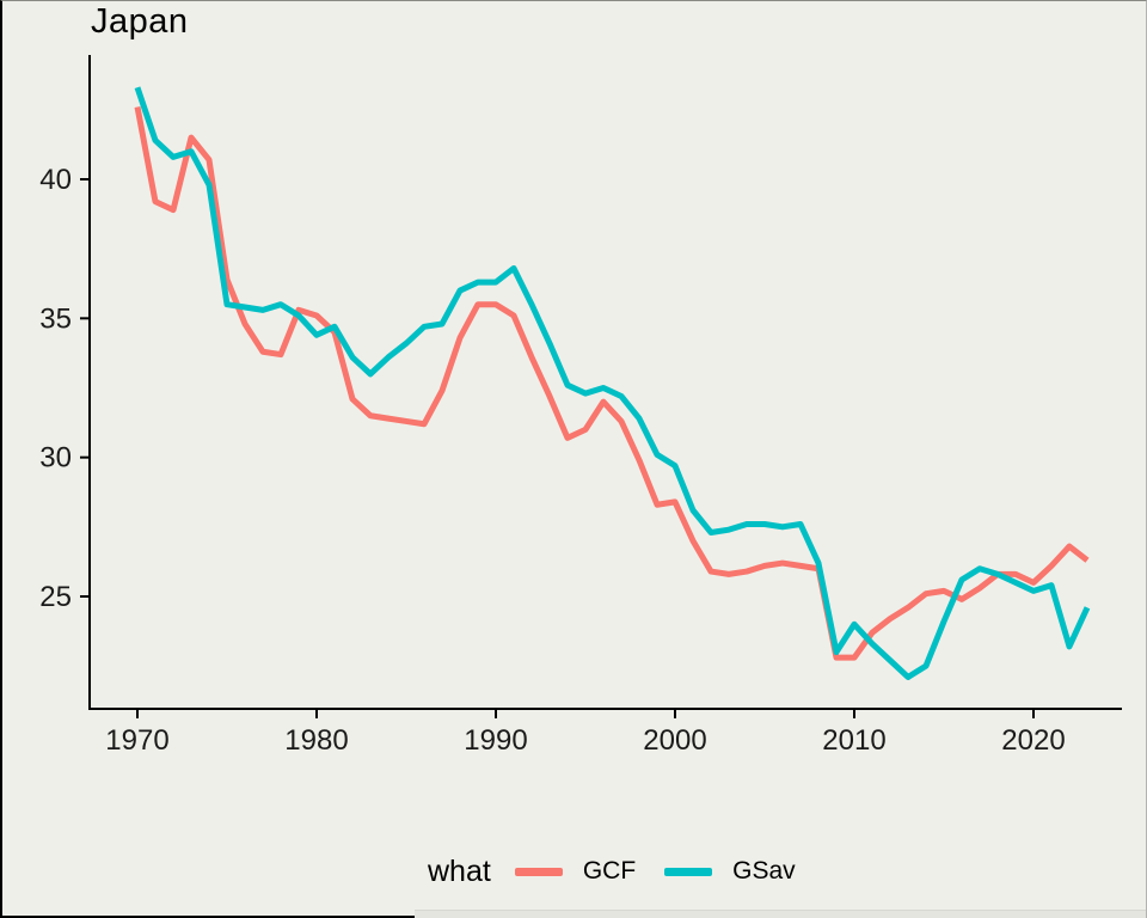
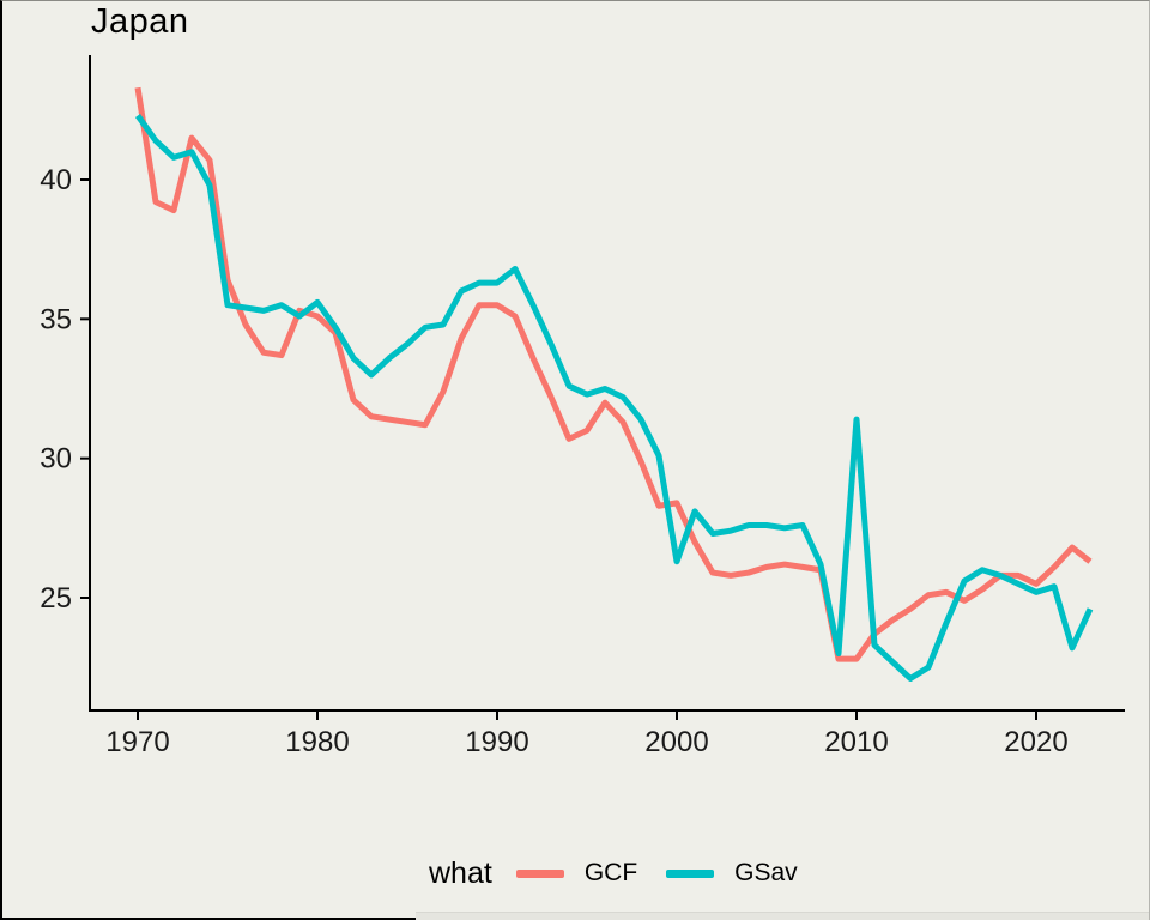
GCF/1970: 42.6 -> 43.3
GSav/1970: 43.3 -> 42.3
GSav/1980: 34.4 -> 35.6
GSav/2000: 29.7 -> 26.3
GSav/2010: 24.0 -> 31.4
